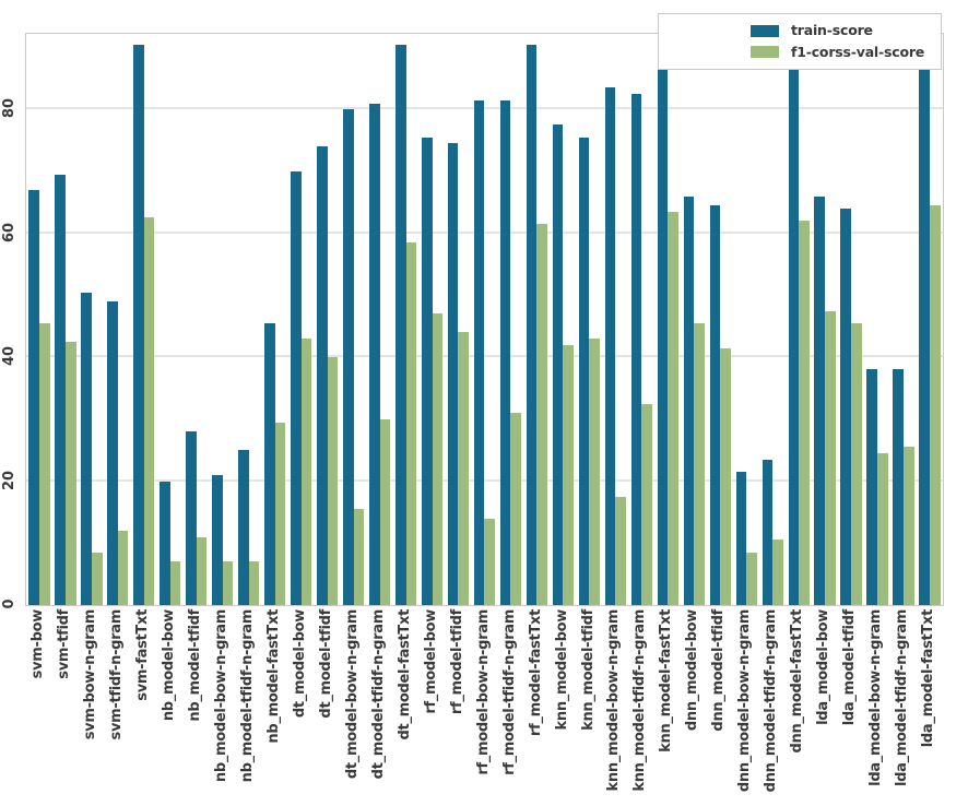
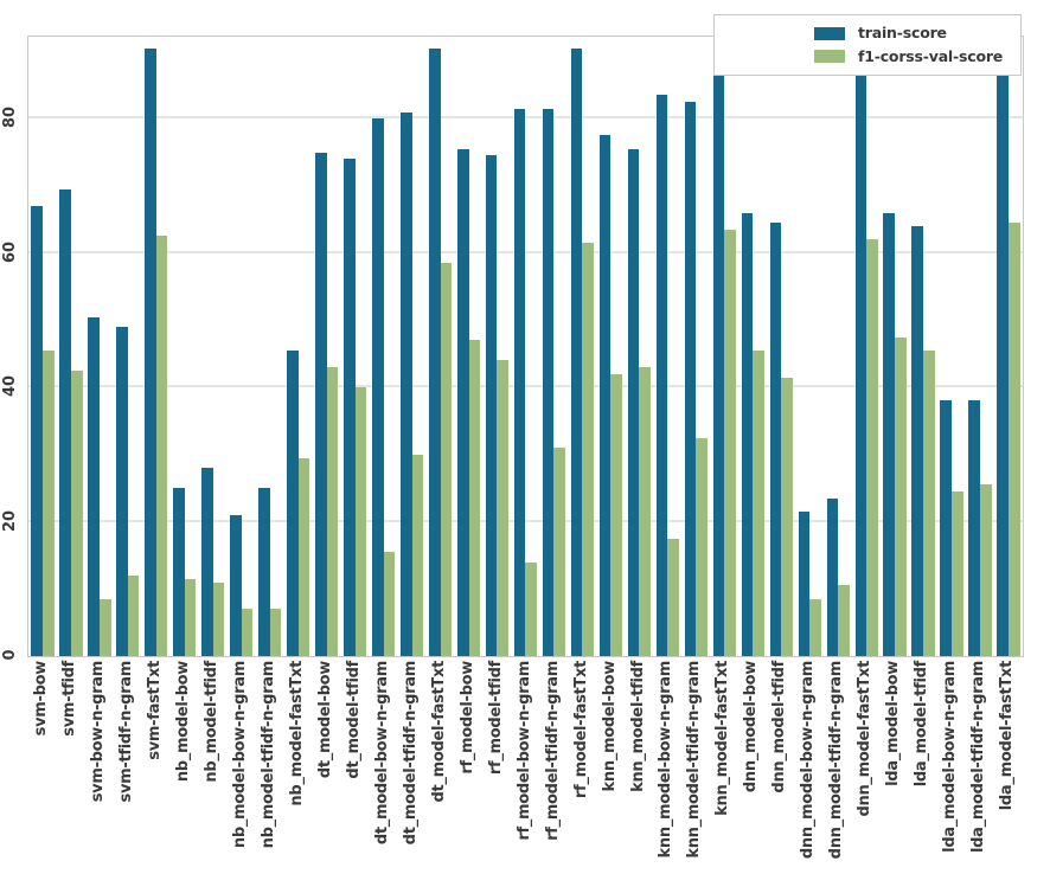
train-score/nb_model-bow: 20 -> 25
f1-corss-val-score/nb_model-bow: 7 -> 12
train-score/dt_model-bow: 70 -> 75
